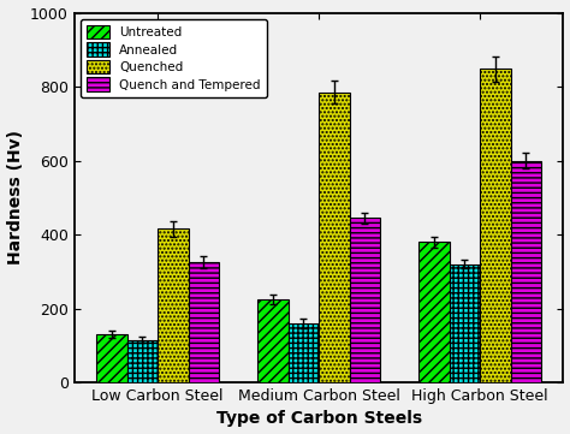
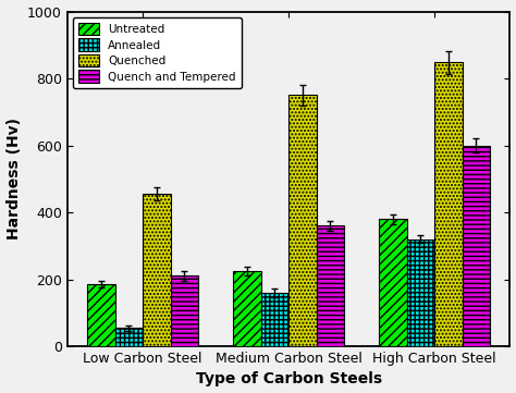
Untreated/Low Carbon Steel: 130 -> 185
Annealed/Low Carbon Steel: 115 -> 55
Quenched/Low Carbon Steel: 415 -> 455
Quench and Tempered/Low Carbon Steel: 325 -> 210
Quenched/Medium Carbon Steel: 785 -> 750
Quench and Tempered/Medium Carbon Steel: 445 -> 360
